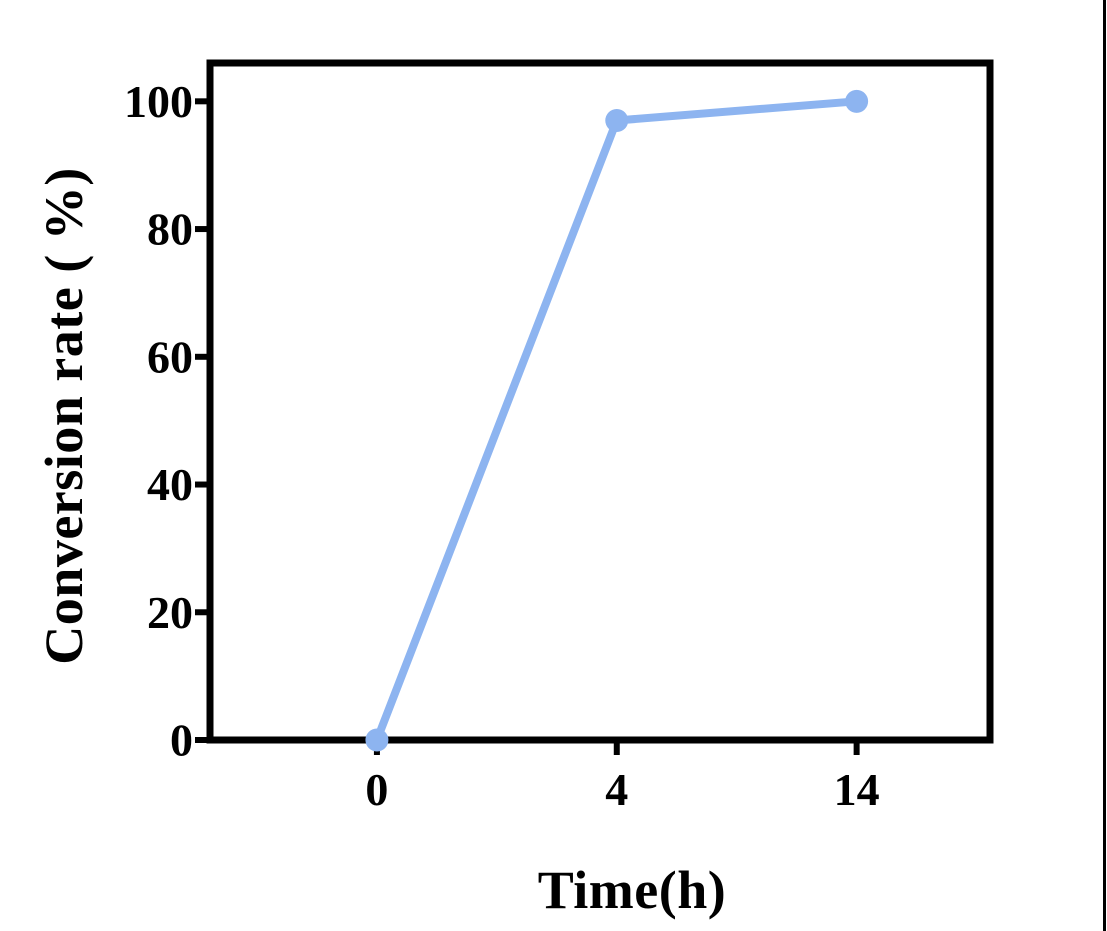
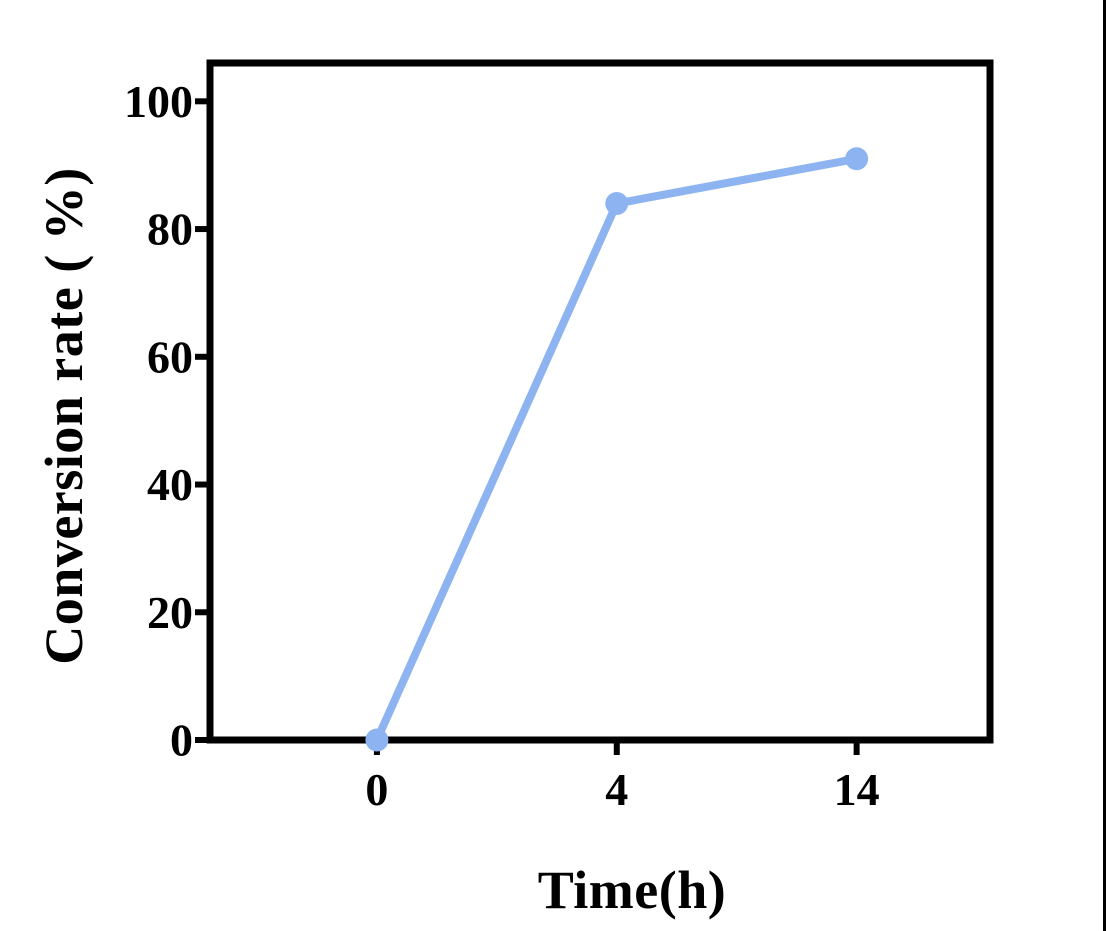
4: 97 -> 84
14: 100 -> 91
